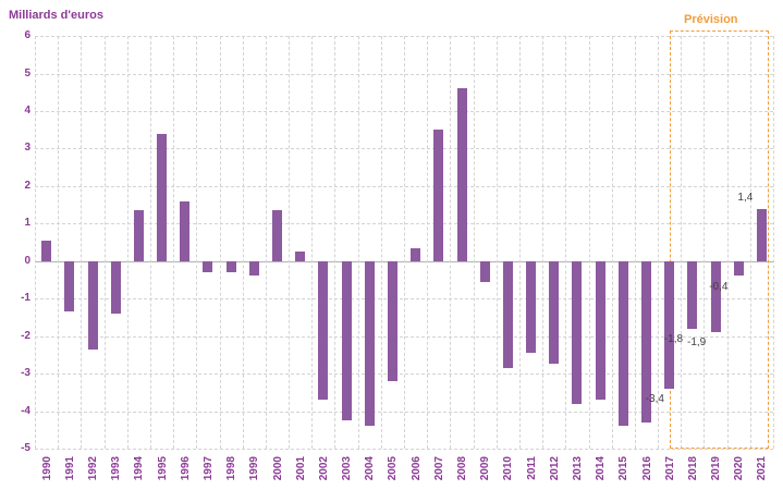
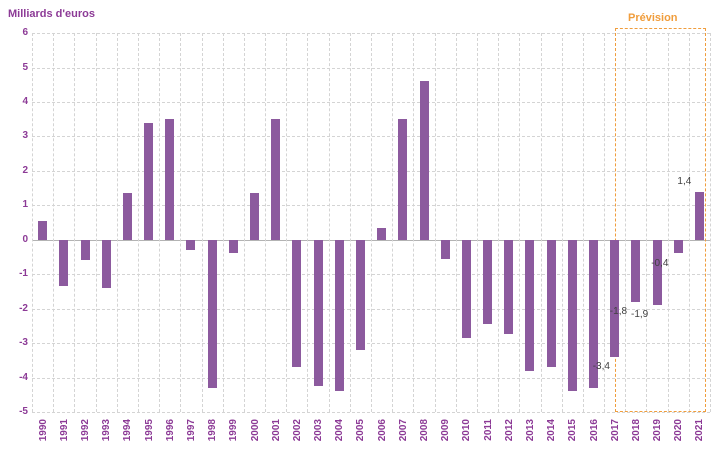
1992: -2.4 -> -0.6
1996: 1.6 -> 3.5
1998: -0.3 -> -4.3
2001: 0.2 -> 3.5
